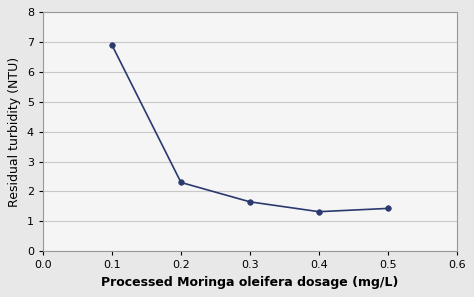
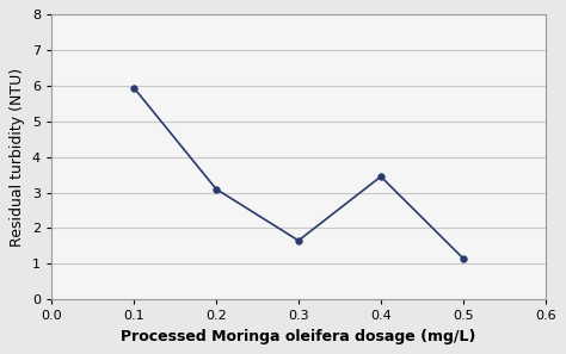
0.1: 6.90 -> 5.95
0.2: 2.30 -> 3.10
0.4: 1.32 -> 3.45
0.5: 1.43 -> 1.15
